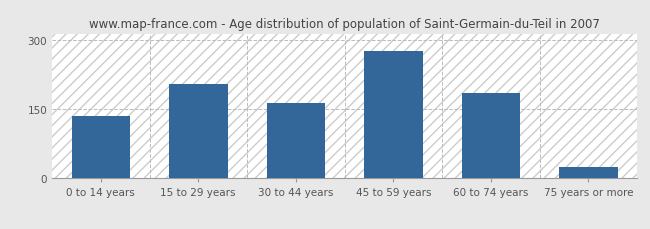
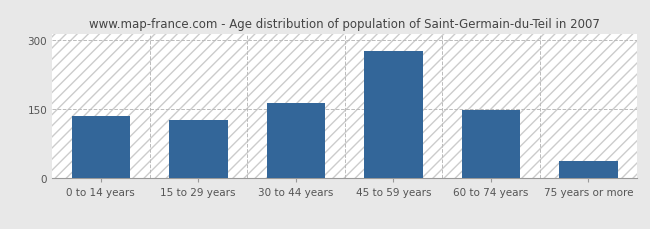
15 to 29 years: 205 -> 128
60 to 74 years: 185 -> 148
75 years or more: 25 -> 37
